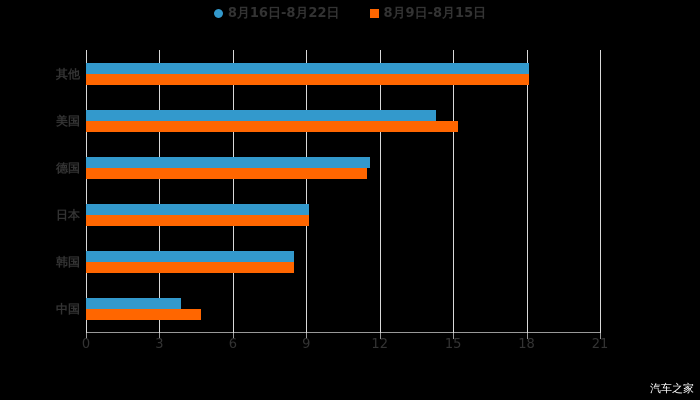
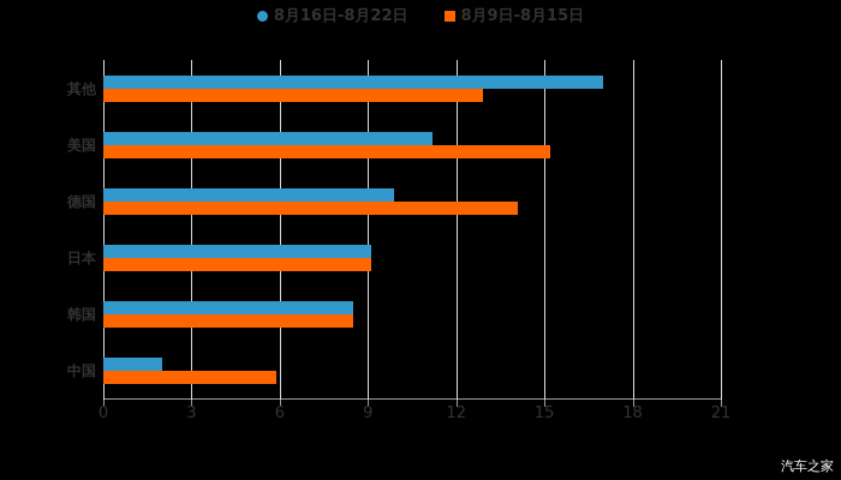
8月16日-8月22日/其他: 18.1 -> 17.0
8月9日-8月15日/其他: 18.1 -> 12.9
8月16日-8月22日/美国: 14.3 -> 11.2
8月16日-8月22日/德国: 11.6 -> 9.9
8月9日-8月15日/德国: 11.5 -> 14.1
8月16日-8月22日/中国: 3.9 -> 2.0
8月9日-8月15日/中国: 4.7 -> 5.9
